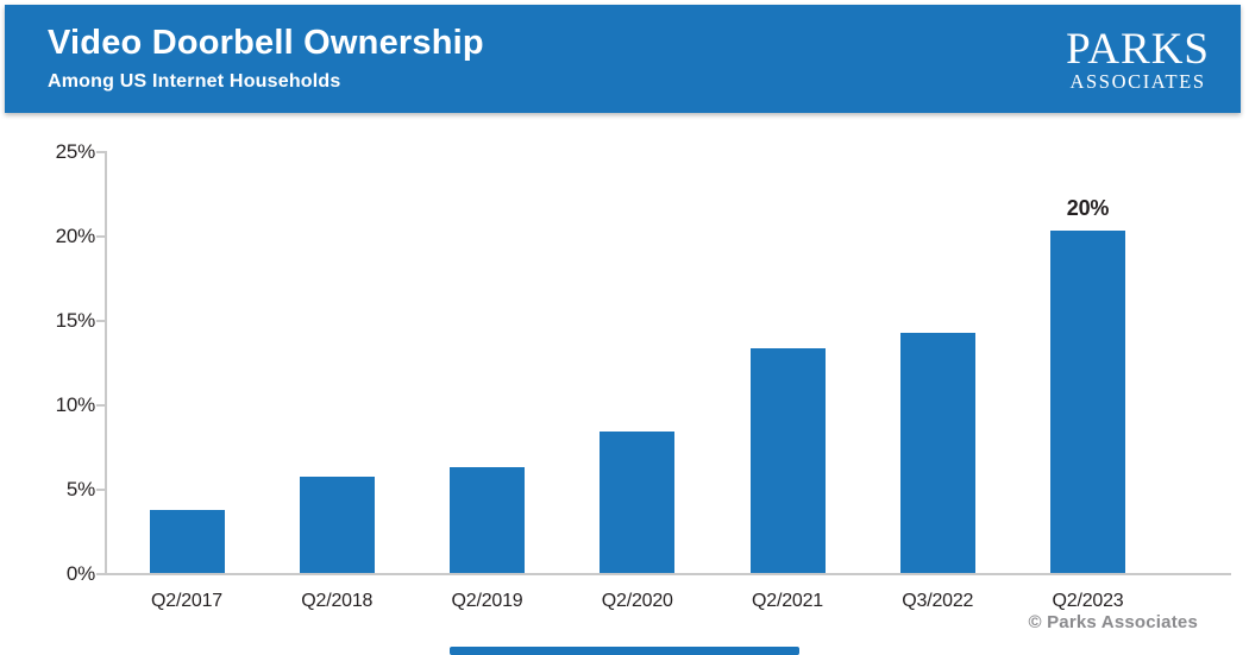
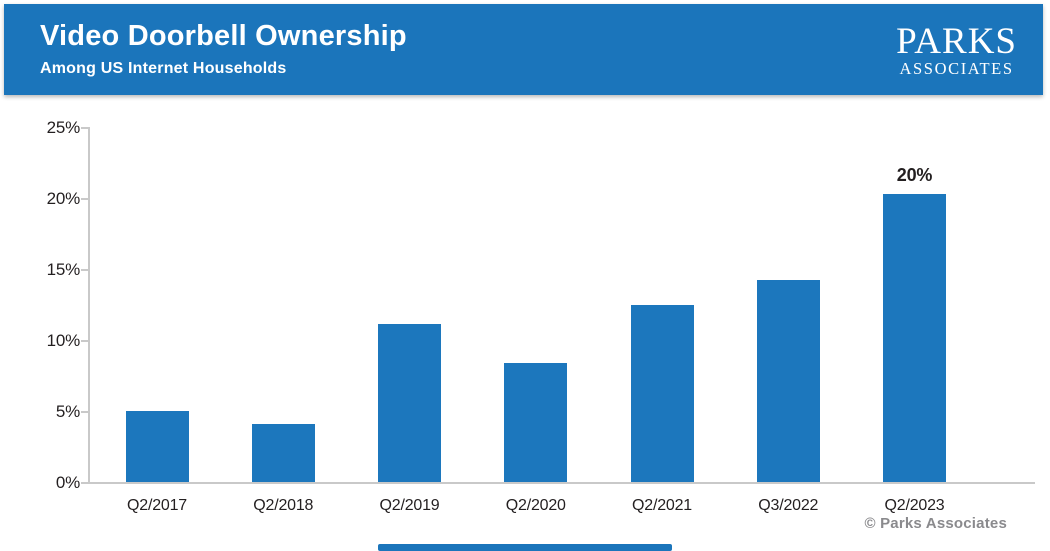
Q2/2017: 3.7% -> 5.0%
Q2/2018: 5.7% -> 4.1%
Q2/2019: 6.3% -> 11.1%
Q2/2021: 13.3% -> 12.5%
